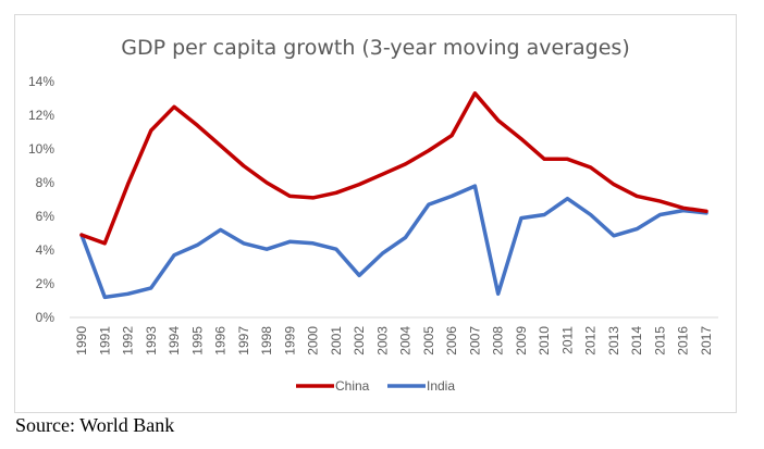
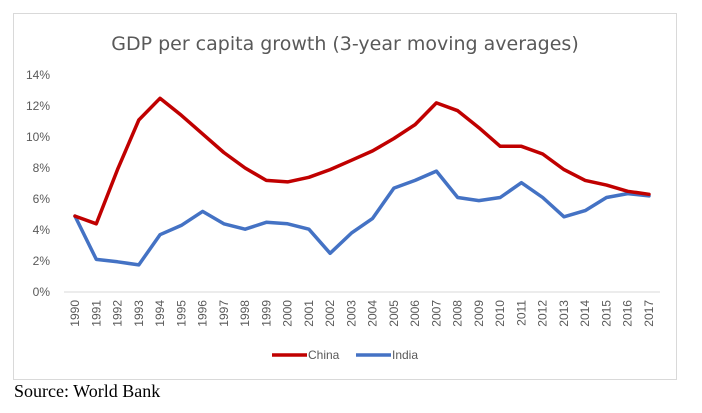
India/1991: 1.2% -> 2.1%
India/1992: 1.4% -> 1.9%
China/2007: 13.3% -> 12.2%
India/2008: 1.4% -> 6.1%
